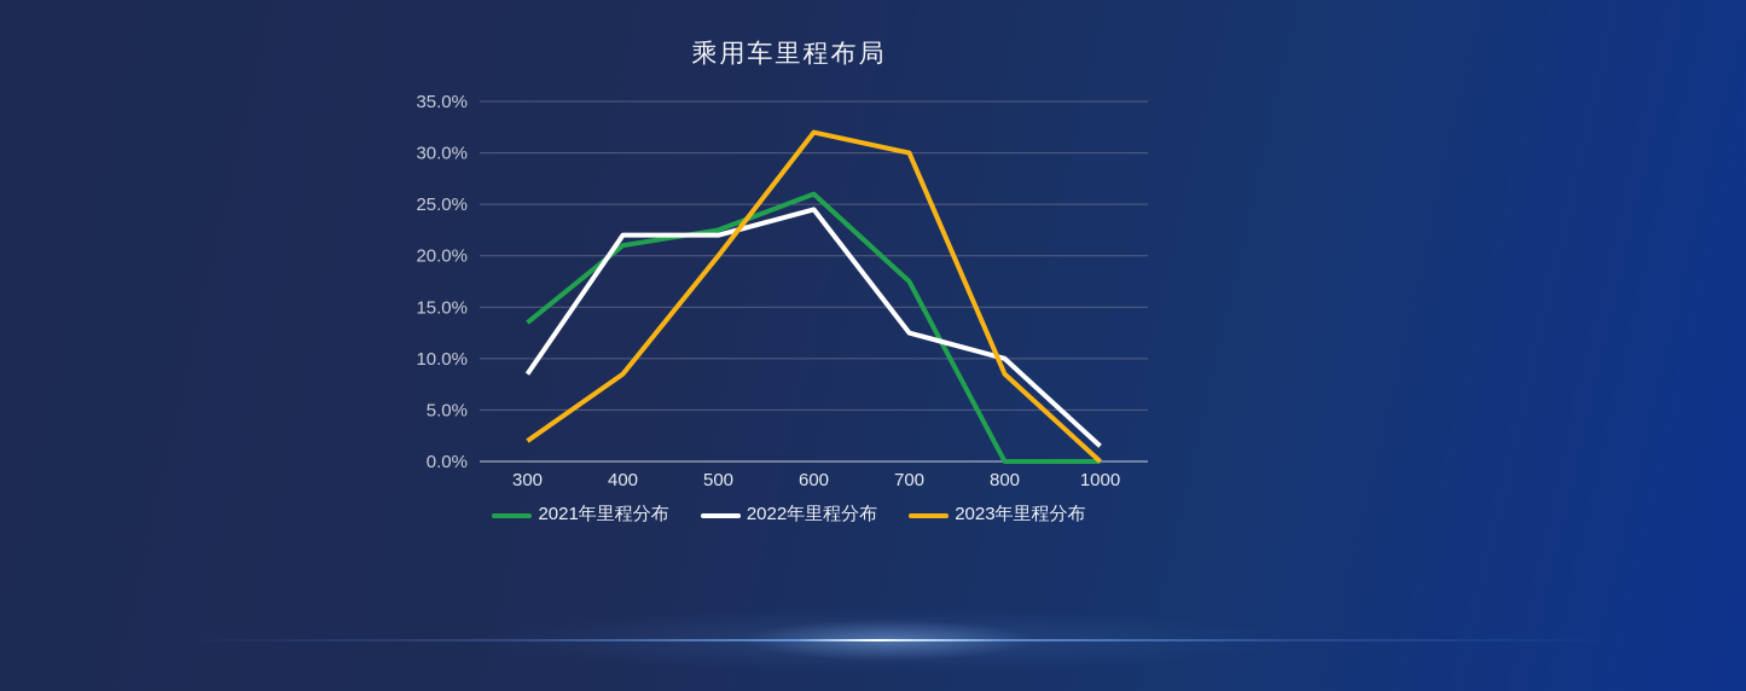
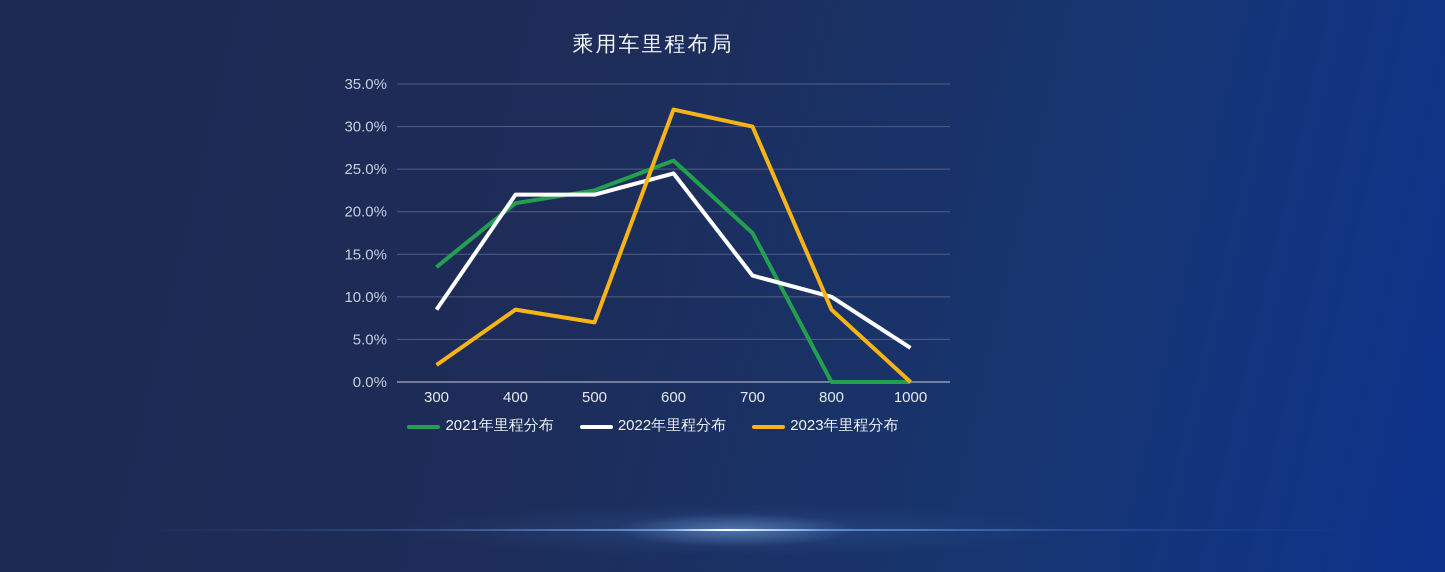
2023年里程分布/500: 20% -> 7%
2022年里程分布/1000: 2% -> 4%
